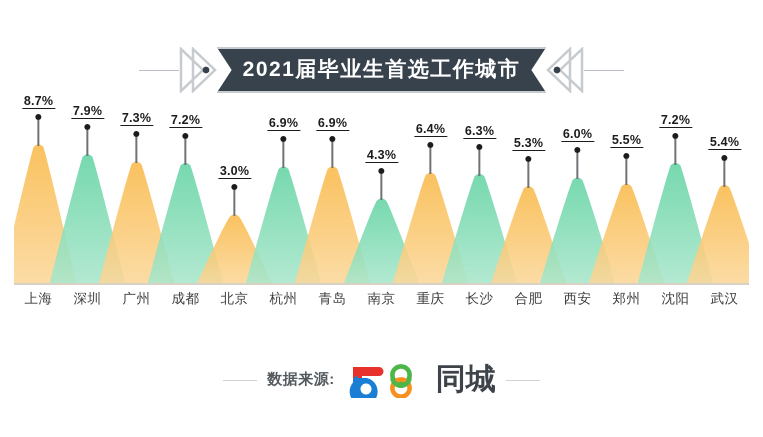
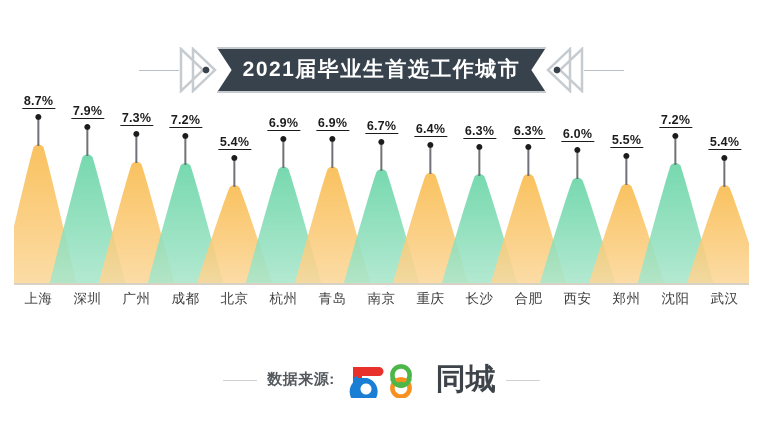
北京: 3.0% -> 5.4%
南京: 4.3% -> 6.7%
合肥: 5.3% -> 6.3%
